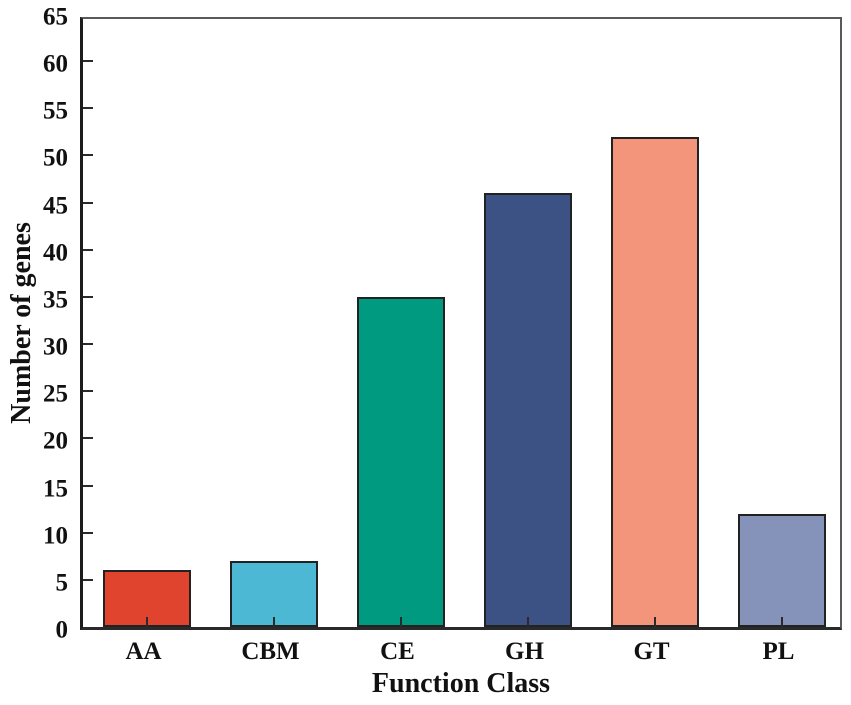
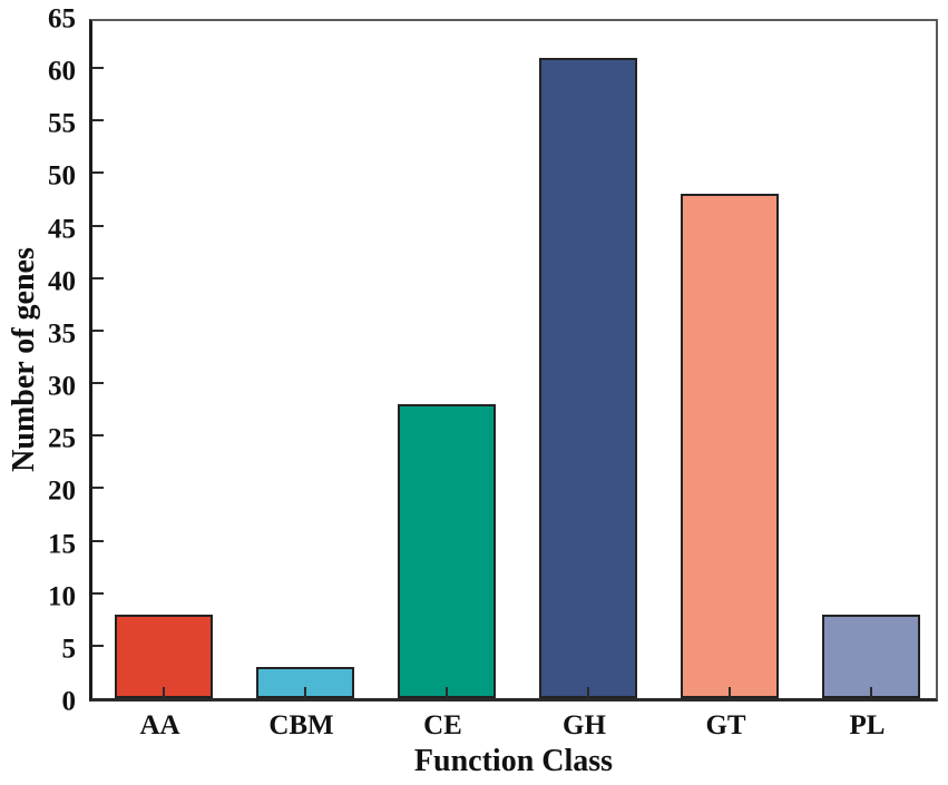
AA: 6 -> 8
CBM: 7 -> 3
CE: 35 -> 28
GH: 46 -> 61
GT: 52 -> 48
PL: 12 -> 8
